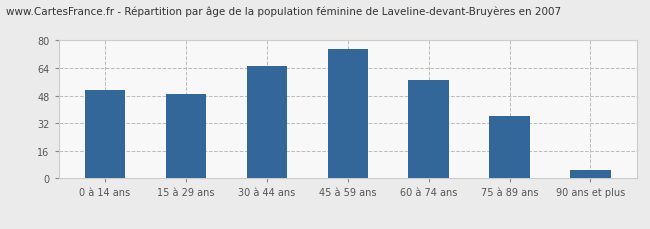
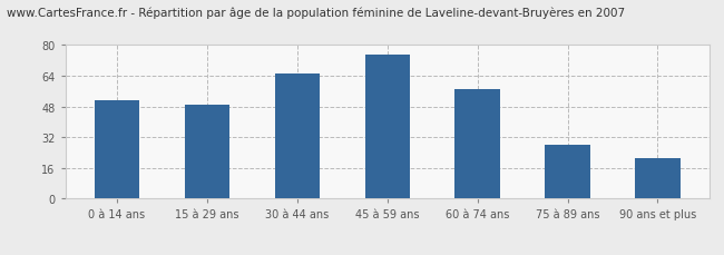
75 à 89 ans: 36 -> 28
90 ans et plus: 5 -> 21
